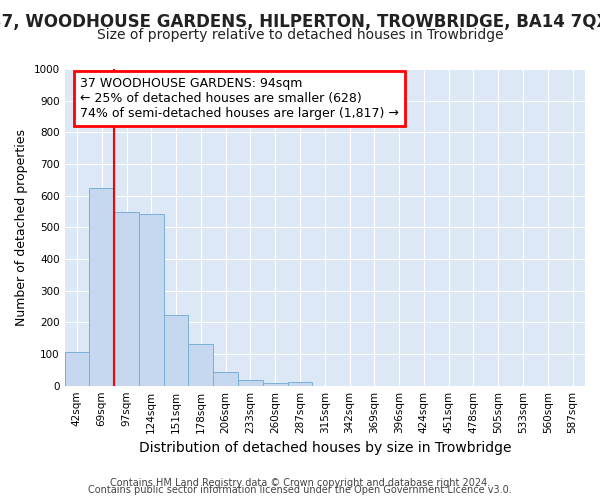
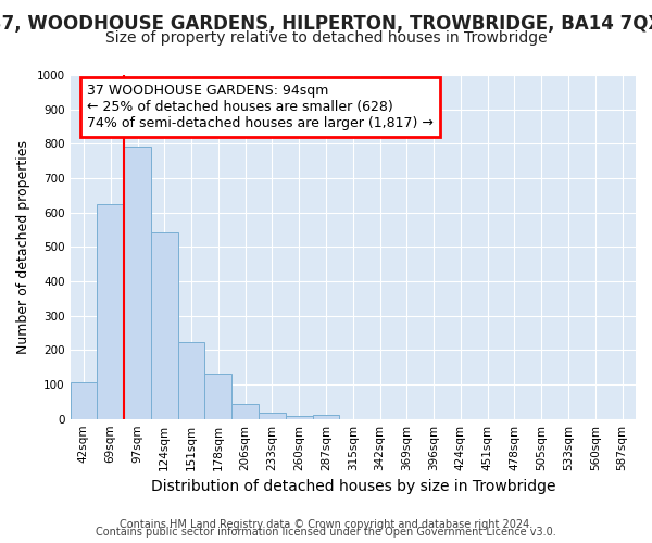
97sqm: 550 -> 793
